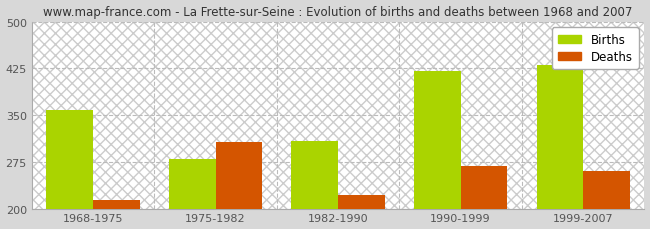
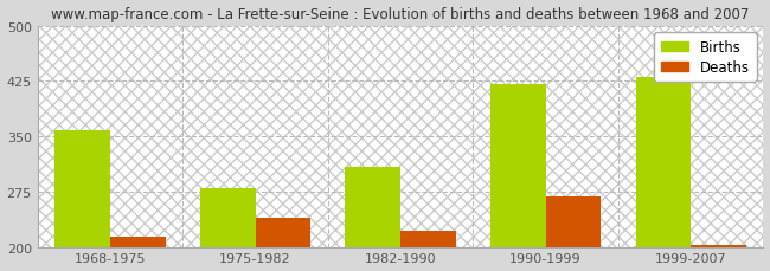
Deaths/1975-1982: 306 -> 240
Deaths/1999-2007: 260 -> 202
